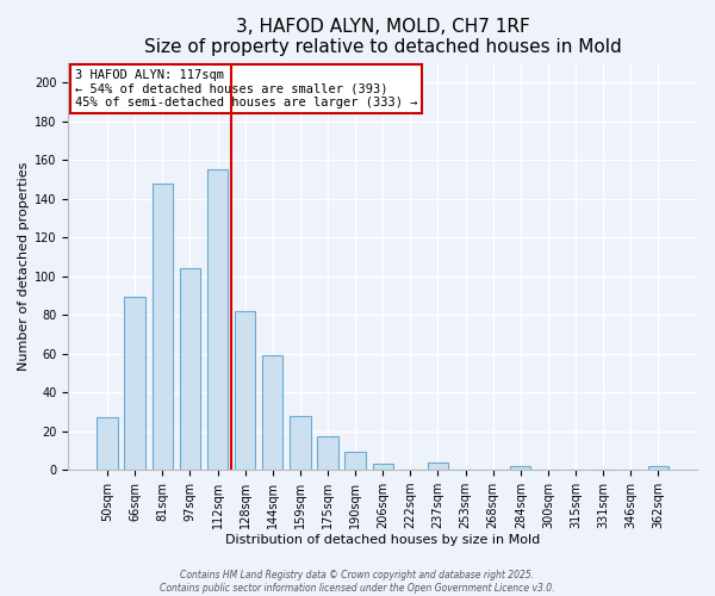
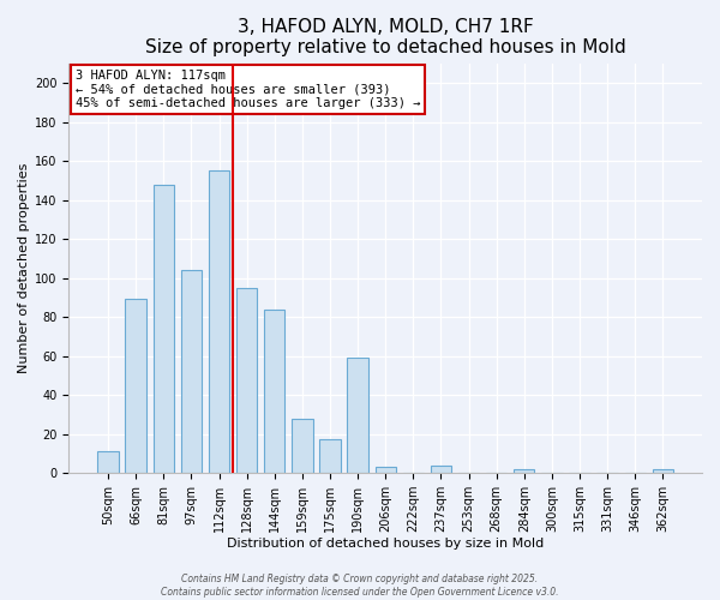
50sqm: 27 -> 11
128sqm: 82 -> 95
144sqm: 59 -> 84
190sqm: 9 -> 59
